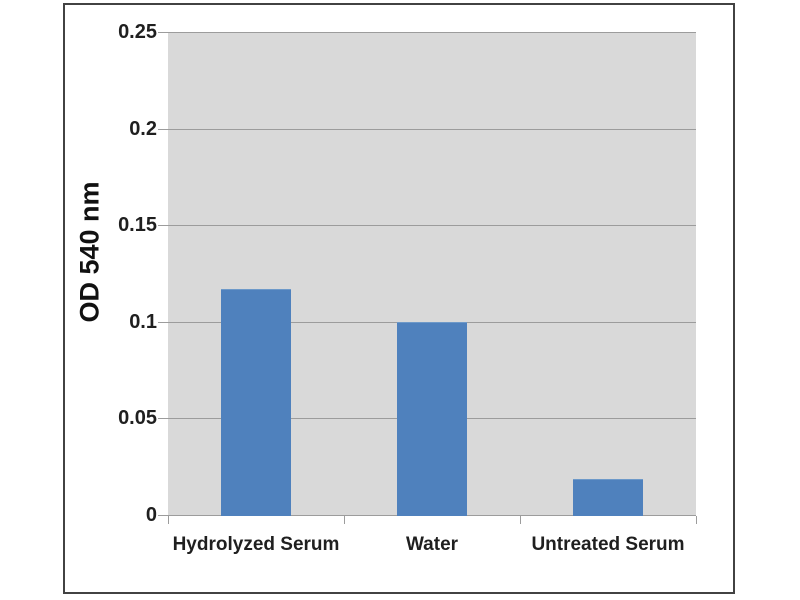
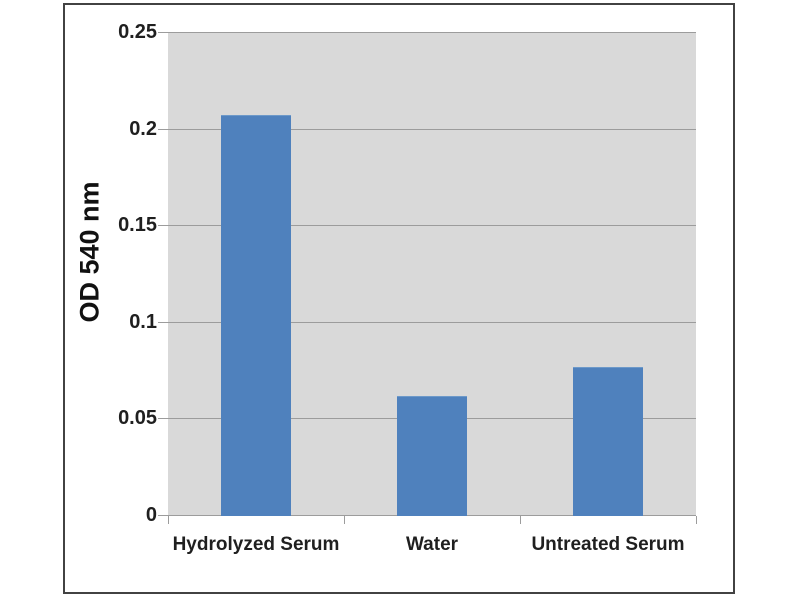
Hydrolyzed Serum: 0.117 -> 0.207
Water: 0.100 -> 0.062
Untreated Serum: 0.019 -> 0.077
